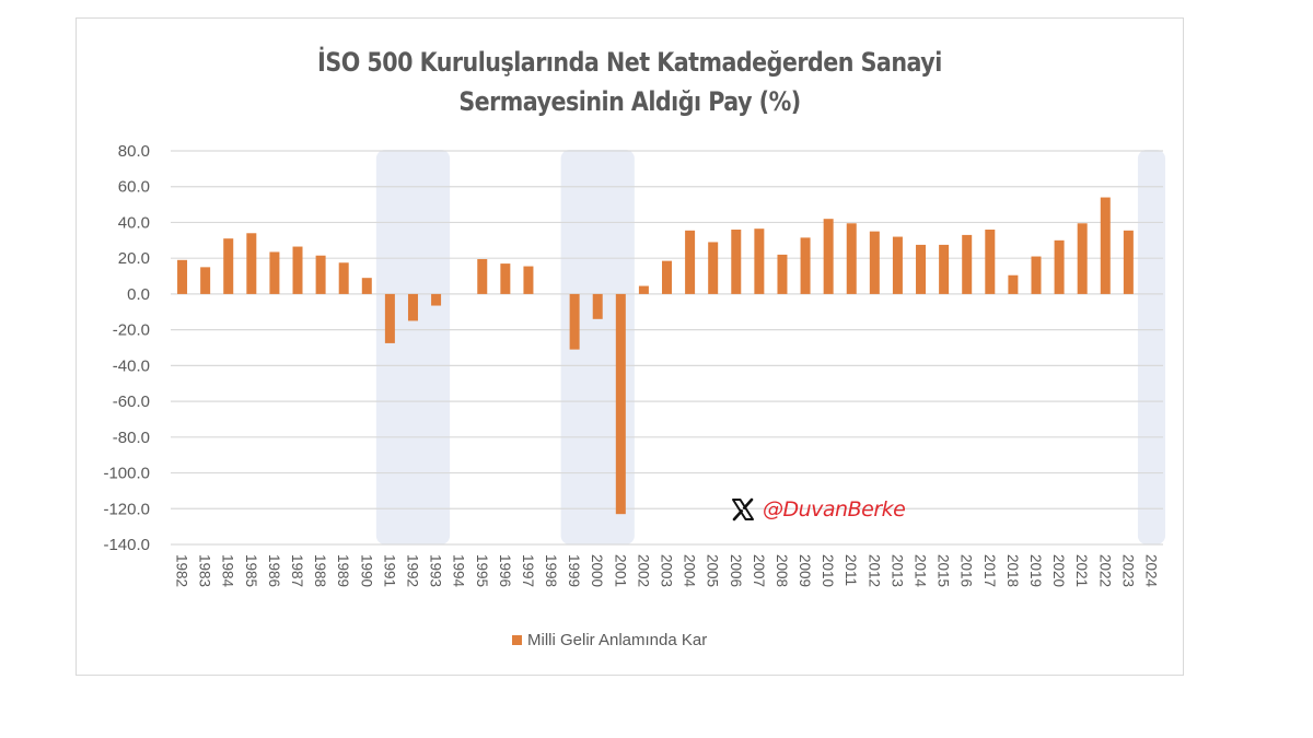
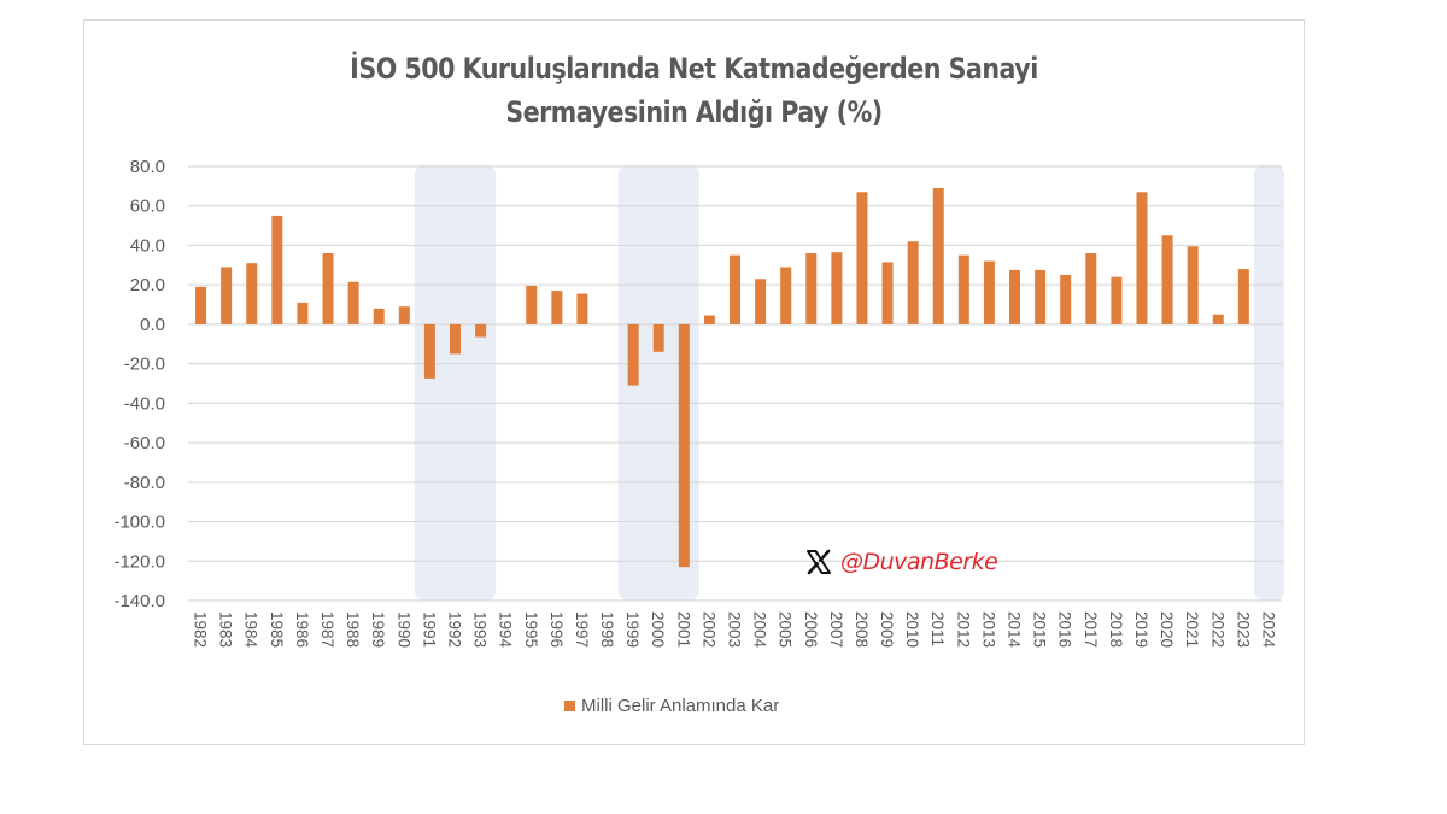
1983: 15 -> 29
1985: 34 -> 55
1986: 24 -> 11
1987: 26 -> 36
1989: 18 -> 8
2003: 18 -> 35
2004: 36 -> 23
2008: 22 -> 67
2011: 40 -> 69
2016: 33 -> 25
2018: 10 -> 24
2019: 21 -> 67
2020: 30 -> 45
2022: 54 -> 5
2023: 36 -> 28
